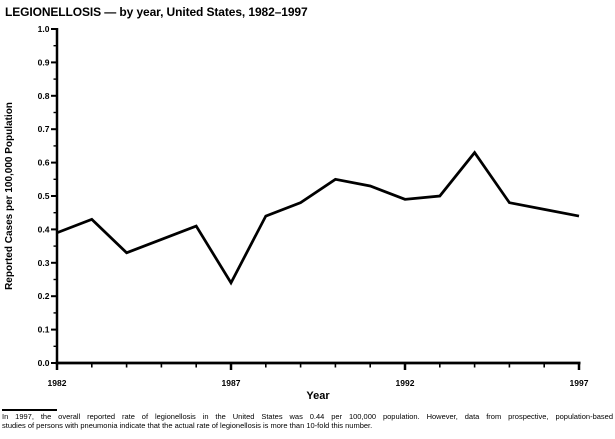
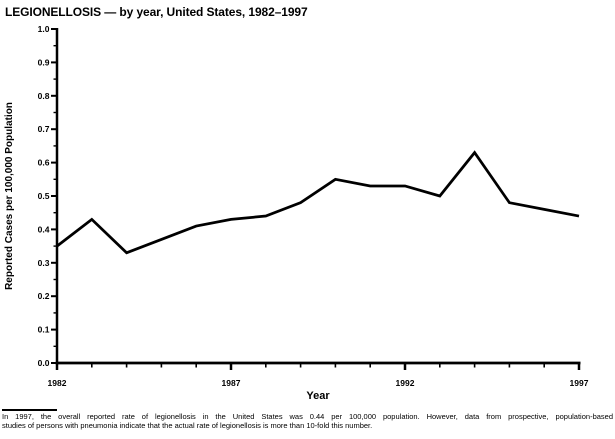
1982: 0.39 -> 0.35
1987: 0.24 -> 0.43
1992: 0.49 -> 0.53
